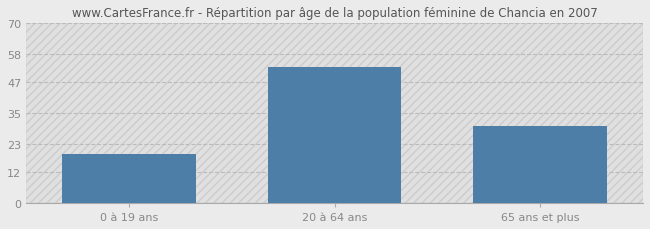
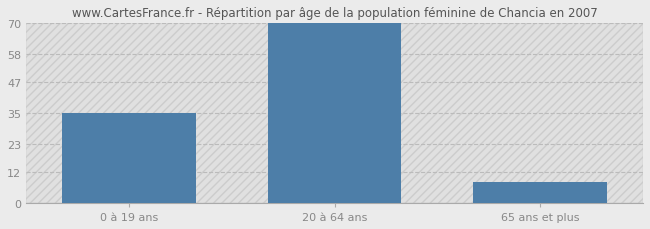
0 à 19 ans: 19 -> 35
20 à 64 ans: 53 -> 70
65 ans et plus: 30 -> 8
